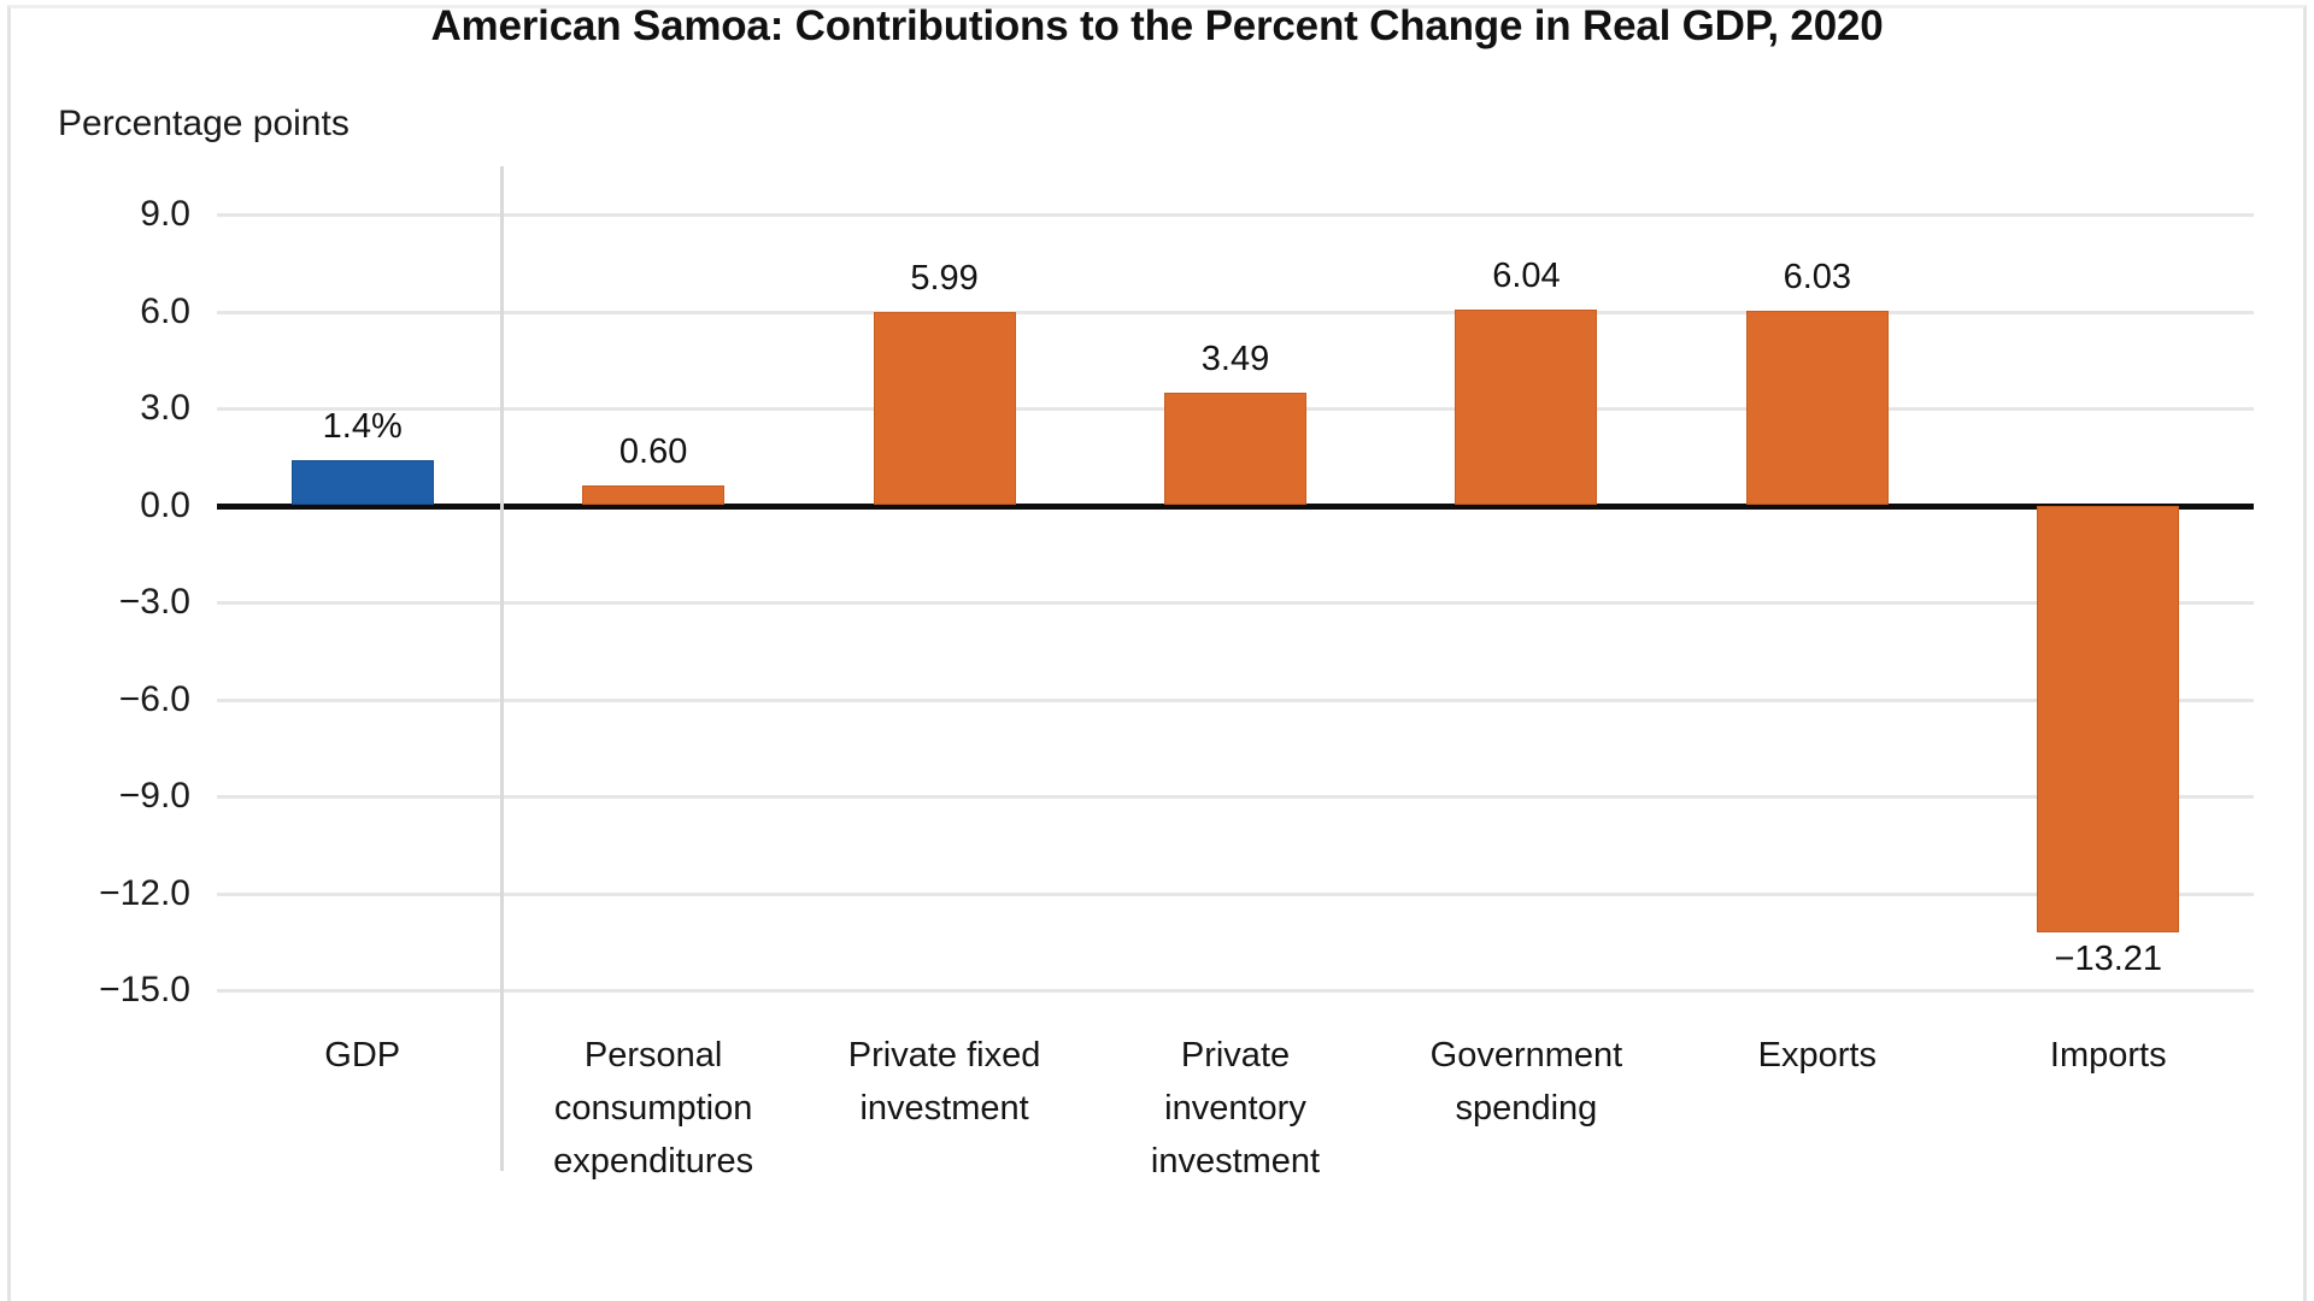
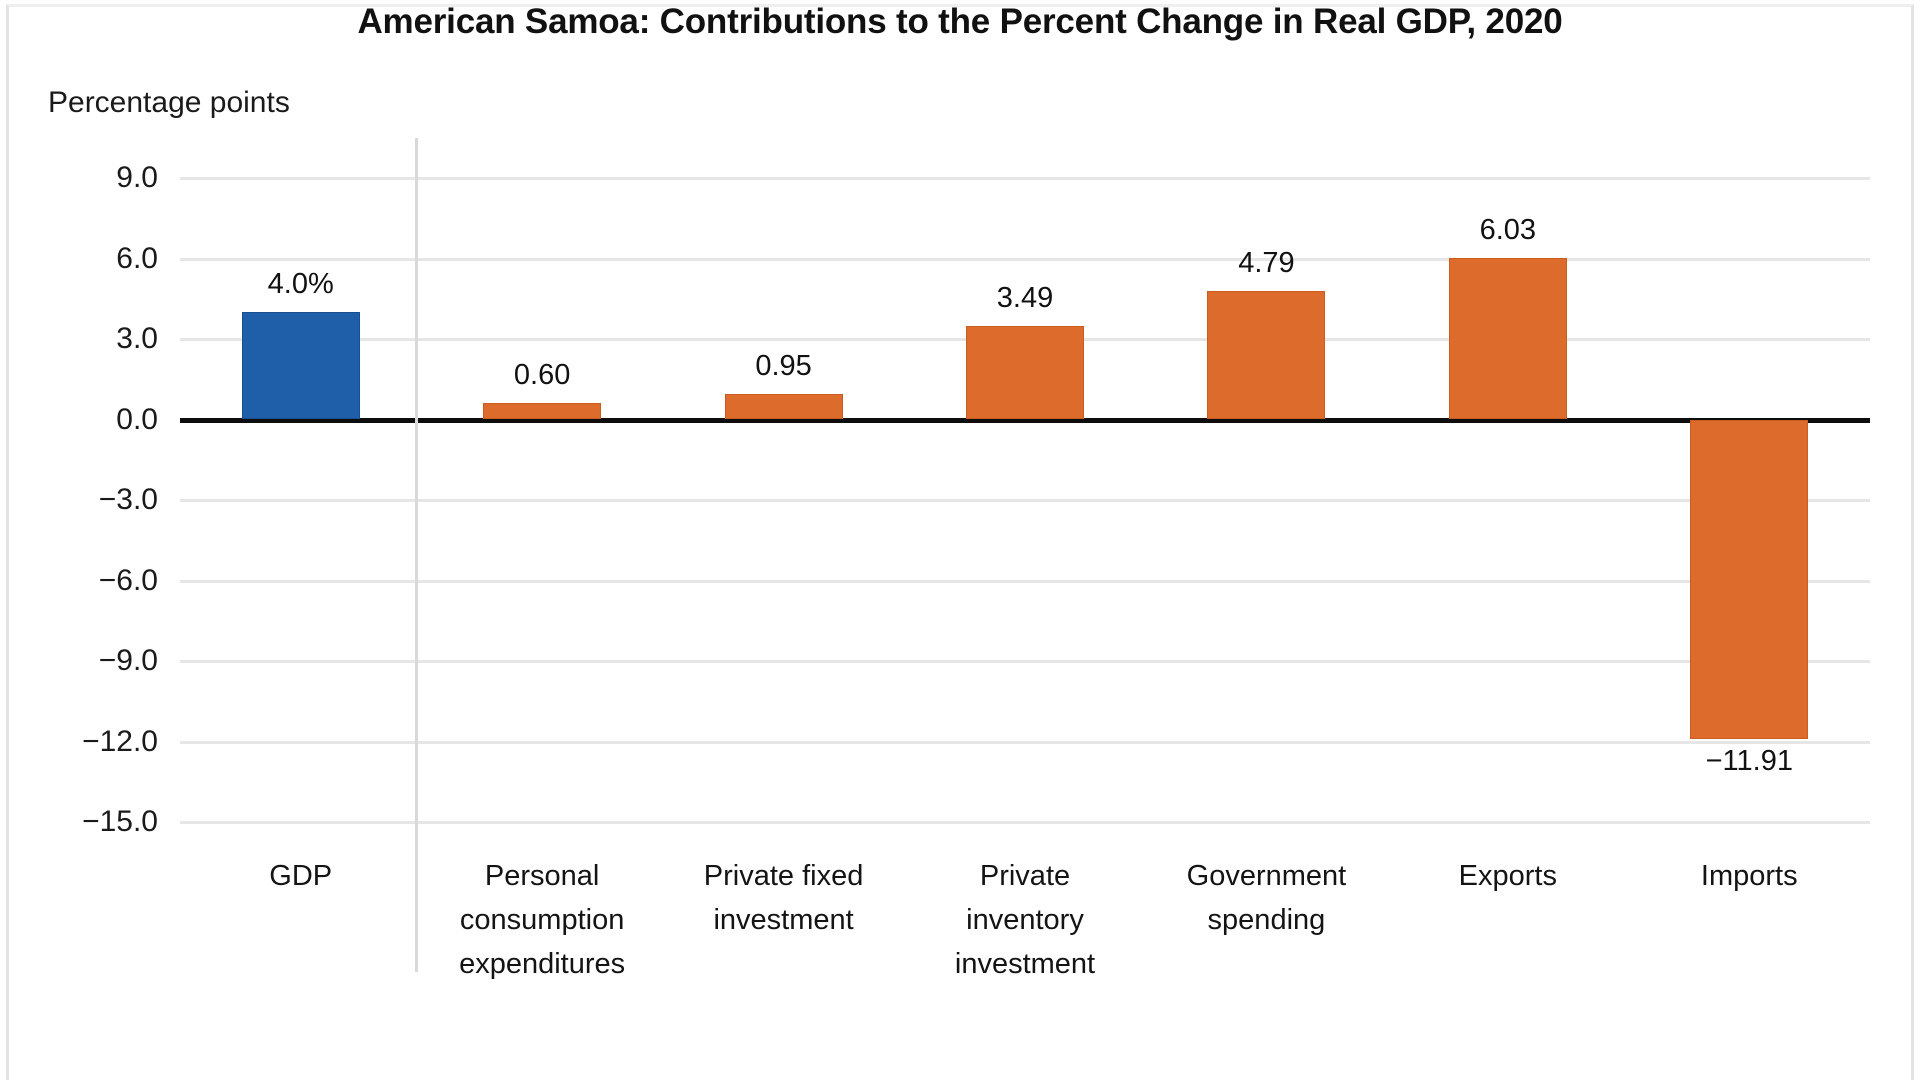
GDP: 1.4% -> 4.0%
Private fixed investment: 5.99 -> 0.95
Government spending: 6.04 -> 4.79
Imports: −13.21 -> −11.91
